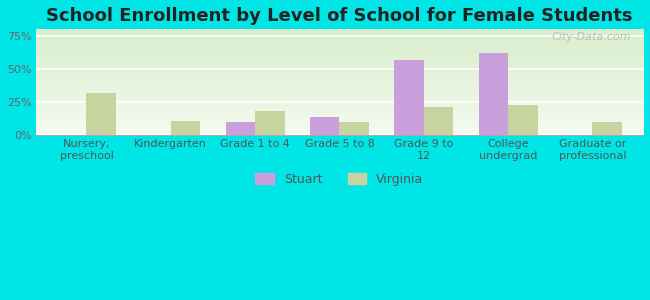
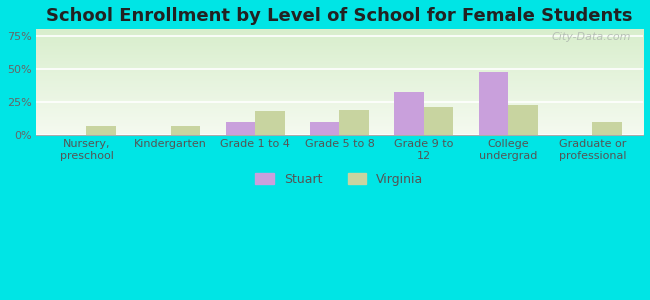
Virginia/Nursery, preschool: 32% -> 7%
Virginia/Kindergarten: 11% -> 7%
Stuart/Grade 5 to 8: 14% -> 10%
Virginia/Grade 5 to 8: 10% -> 19%
Stuart/Grade 9 to 12: 57% -> 33%
Stuart/College undergrad: 62% -> 48%
